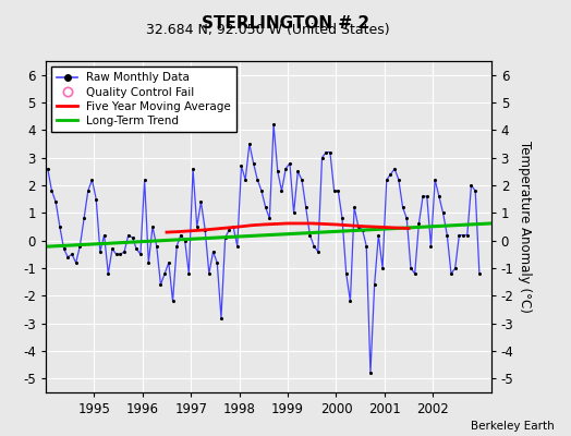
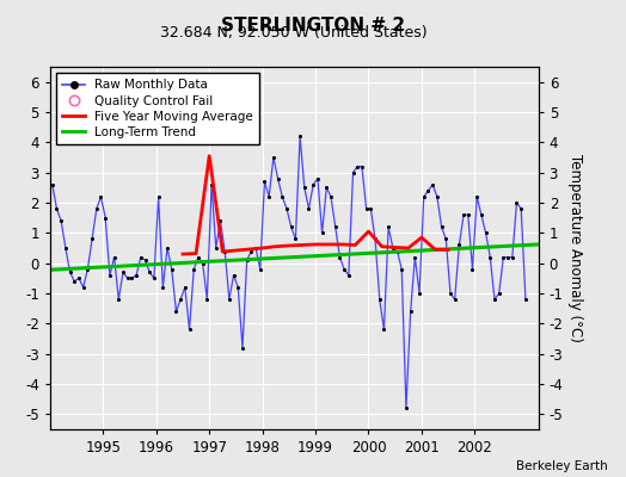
Five Year Moving Average/1997: 0.35 -> 3.55
Five Year Moving Average/2000: 0.58 -> 1.05
Five Year Moving Average/2001: 0.48 -> 0.85
